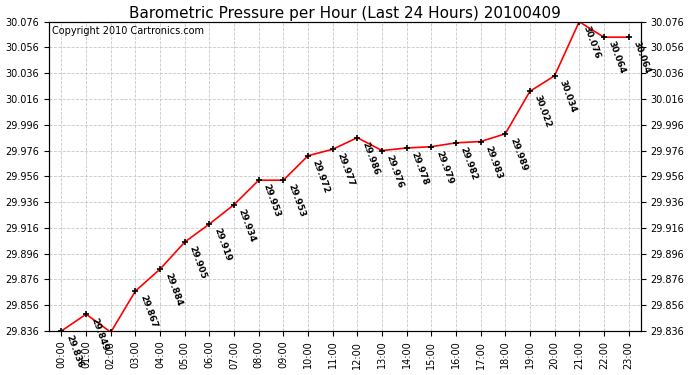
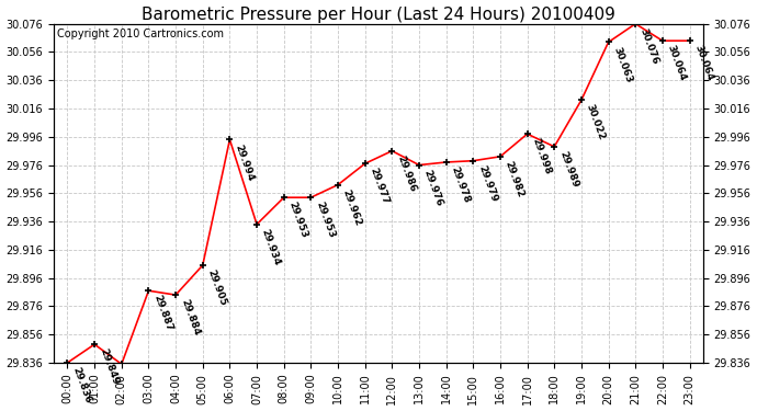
03:00: 29.867 -> 29.887
06:00: 29.919 -> 29.994
10:00: 29.972 -> 29.962
17:00: 29.983 -> 29.998
20:00: 30.034 -> 30.063
